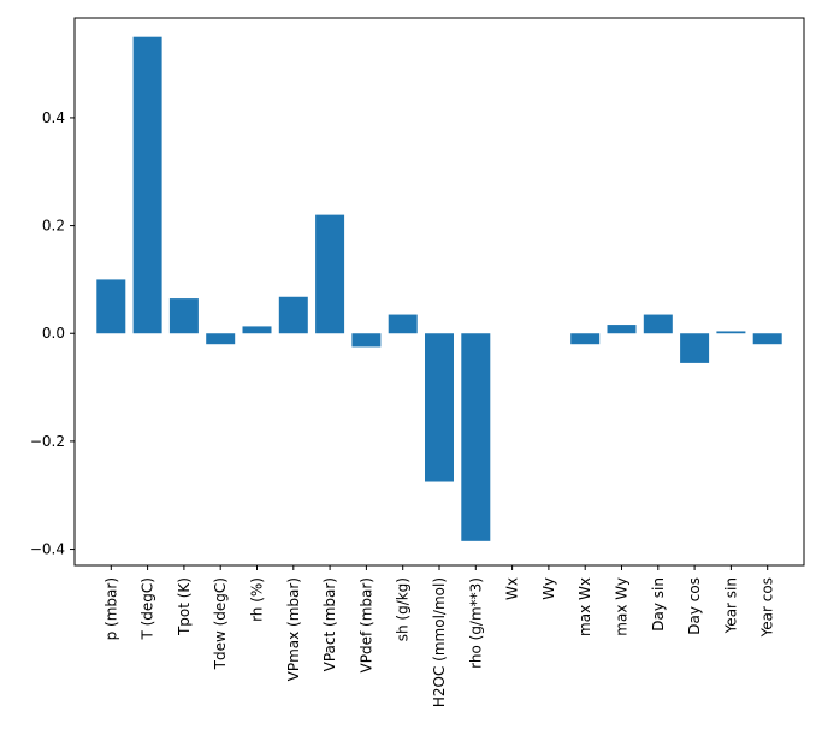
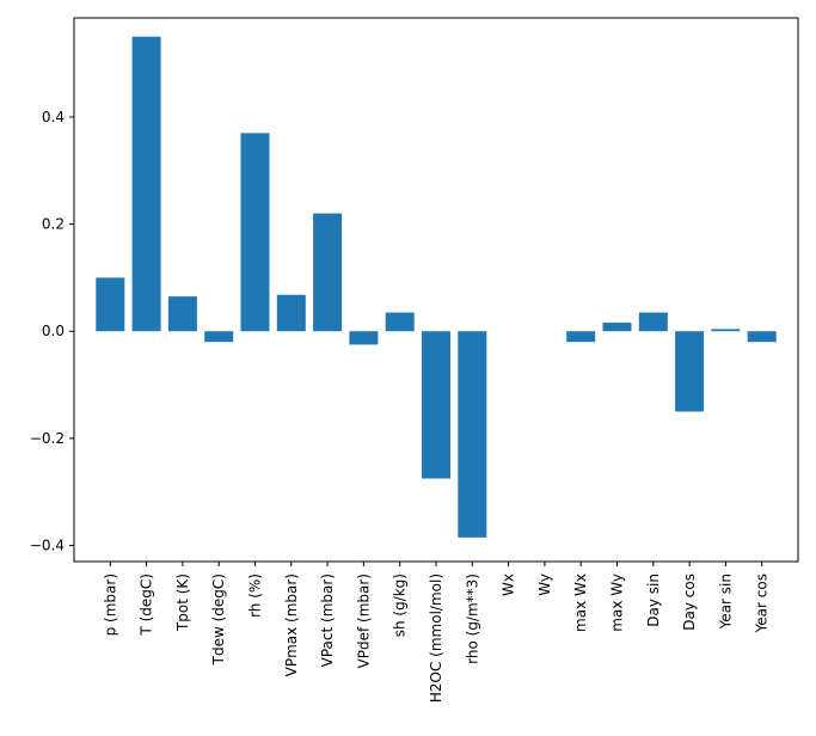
rh (%): 0.01 -> 0.37
Day cos: -0.06 -> -0.15
